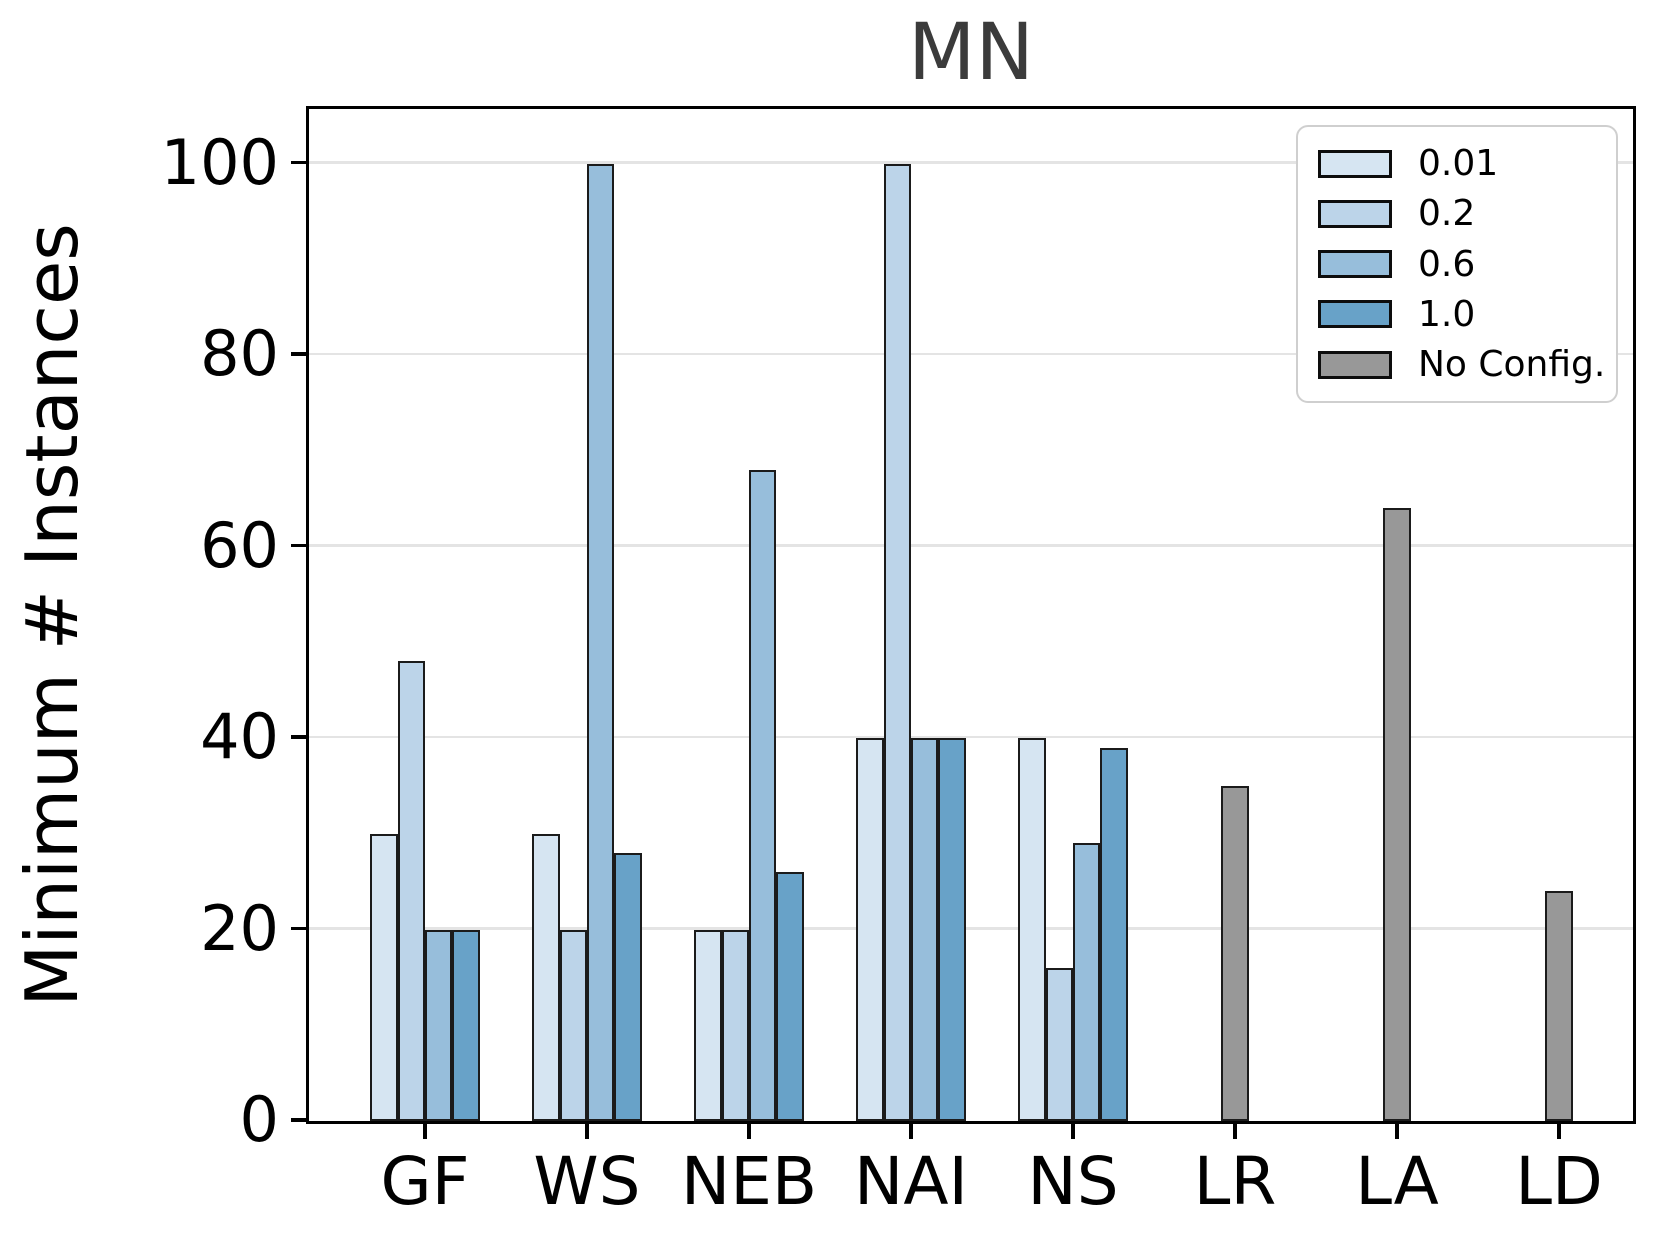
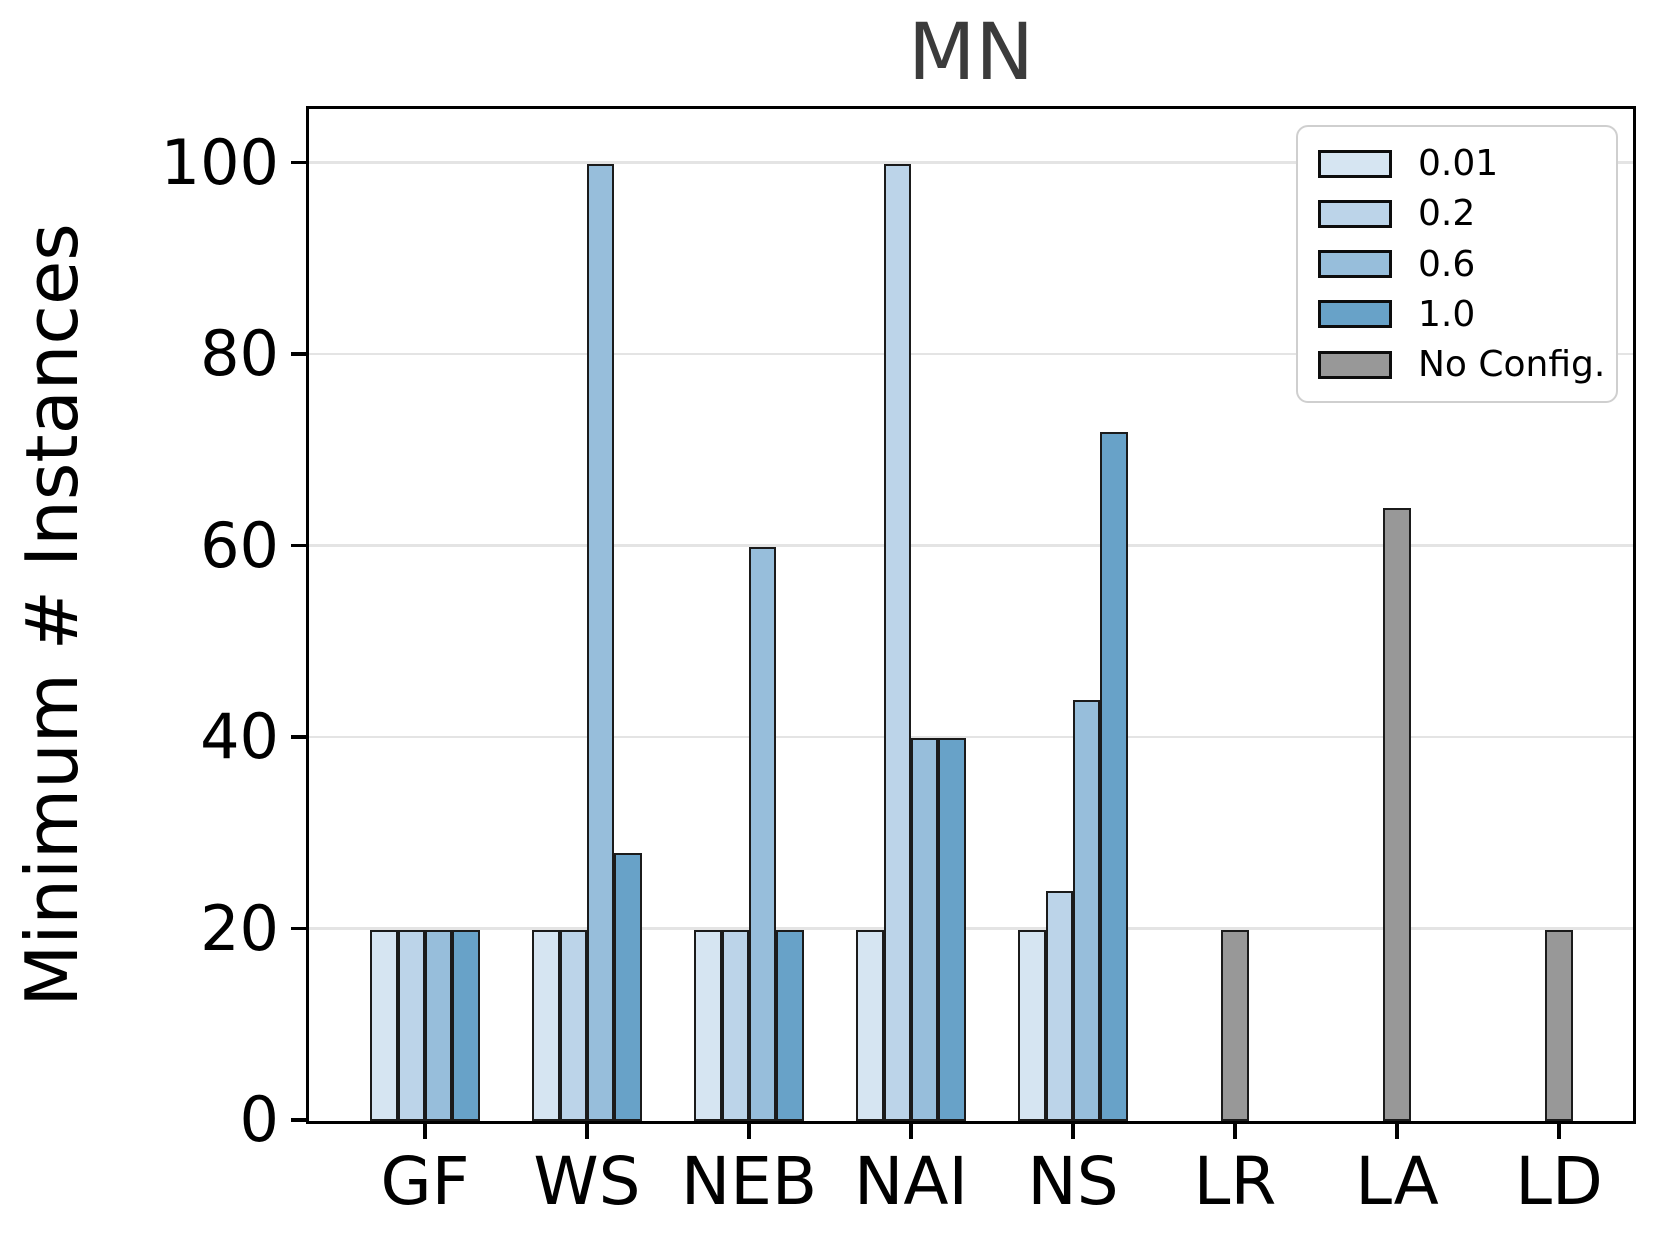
0.01/GF: 30 -> 20
0.2/GF: 48 -> 20
0.01/WS: 30 -> 20
0.6/NEB: 68 -> 60
1.0/NEB: 26 -> 20
0.01/NAI: 40 -> 20
0.01/NS: 40 -> 20
0.2/NS: 16 -> 24
0.6/NS: 29 -> 44
1.0/NS: 39 -> 72
No Config./LR: 35 -> 20
No Config./LD: 24 -> 20
